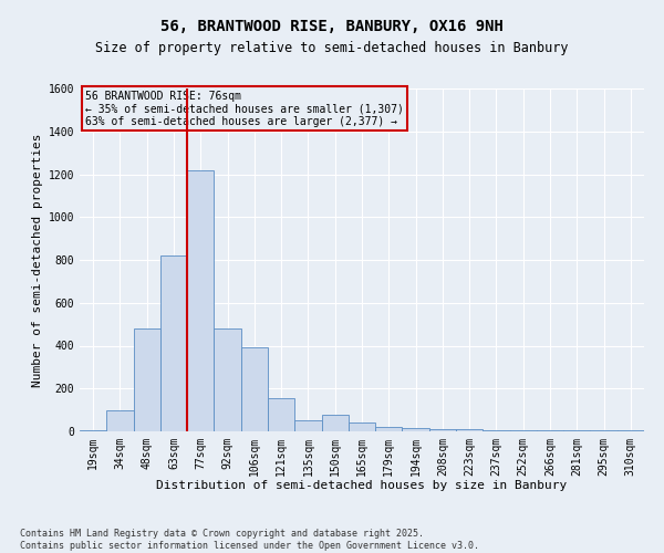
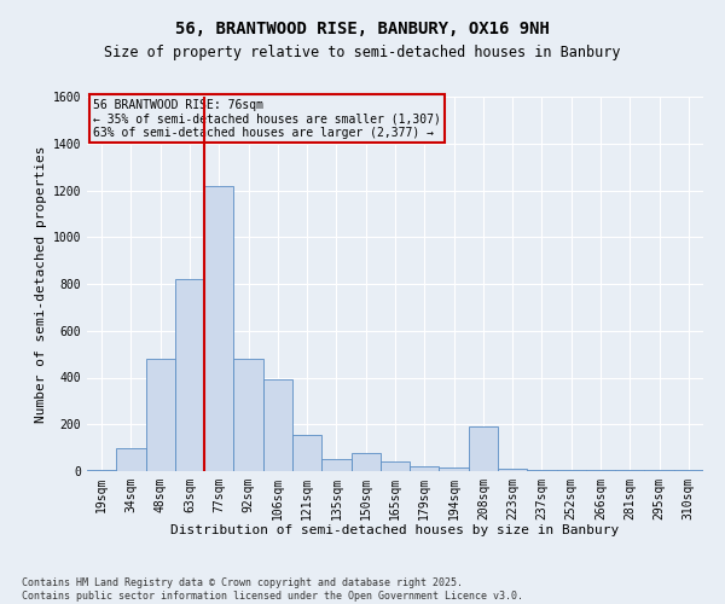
208sqm: 10 -> 190
